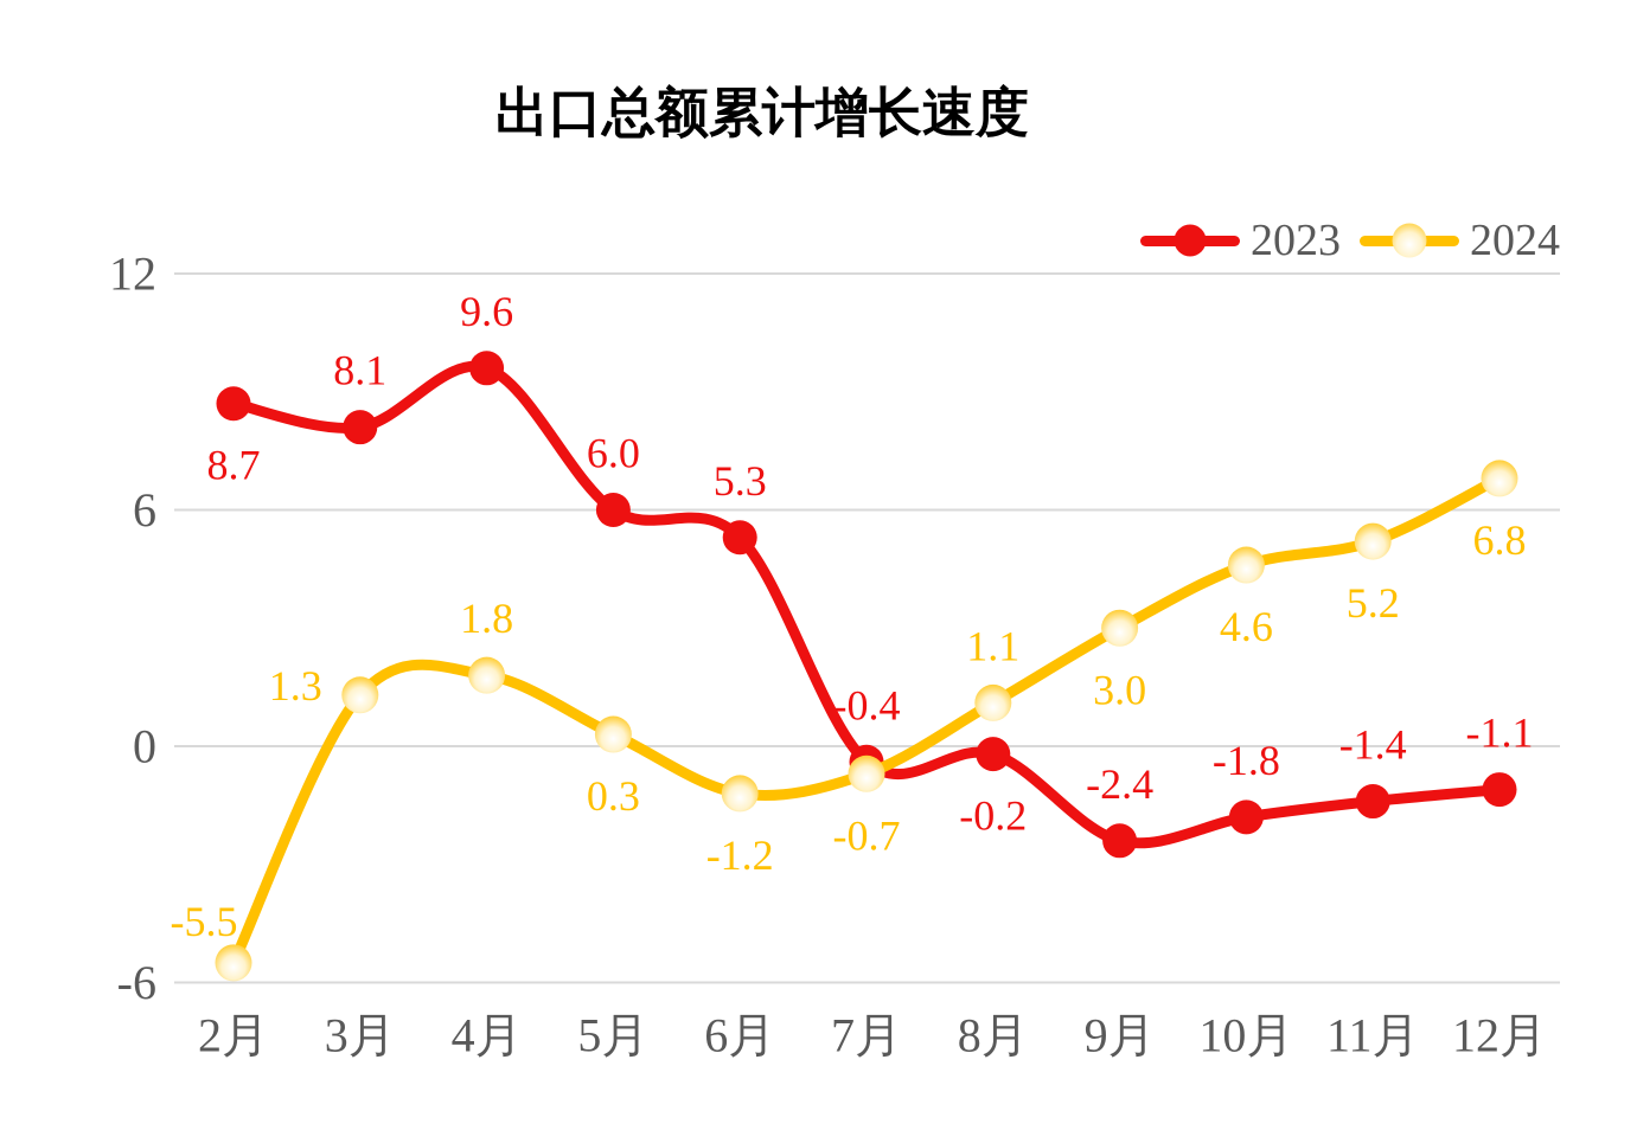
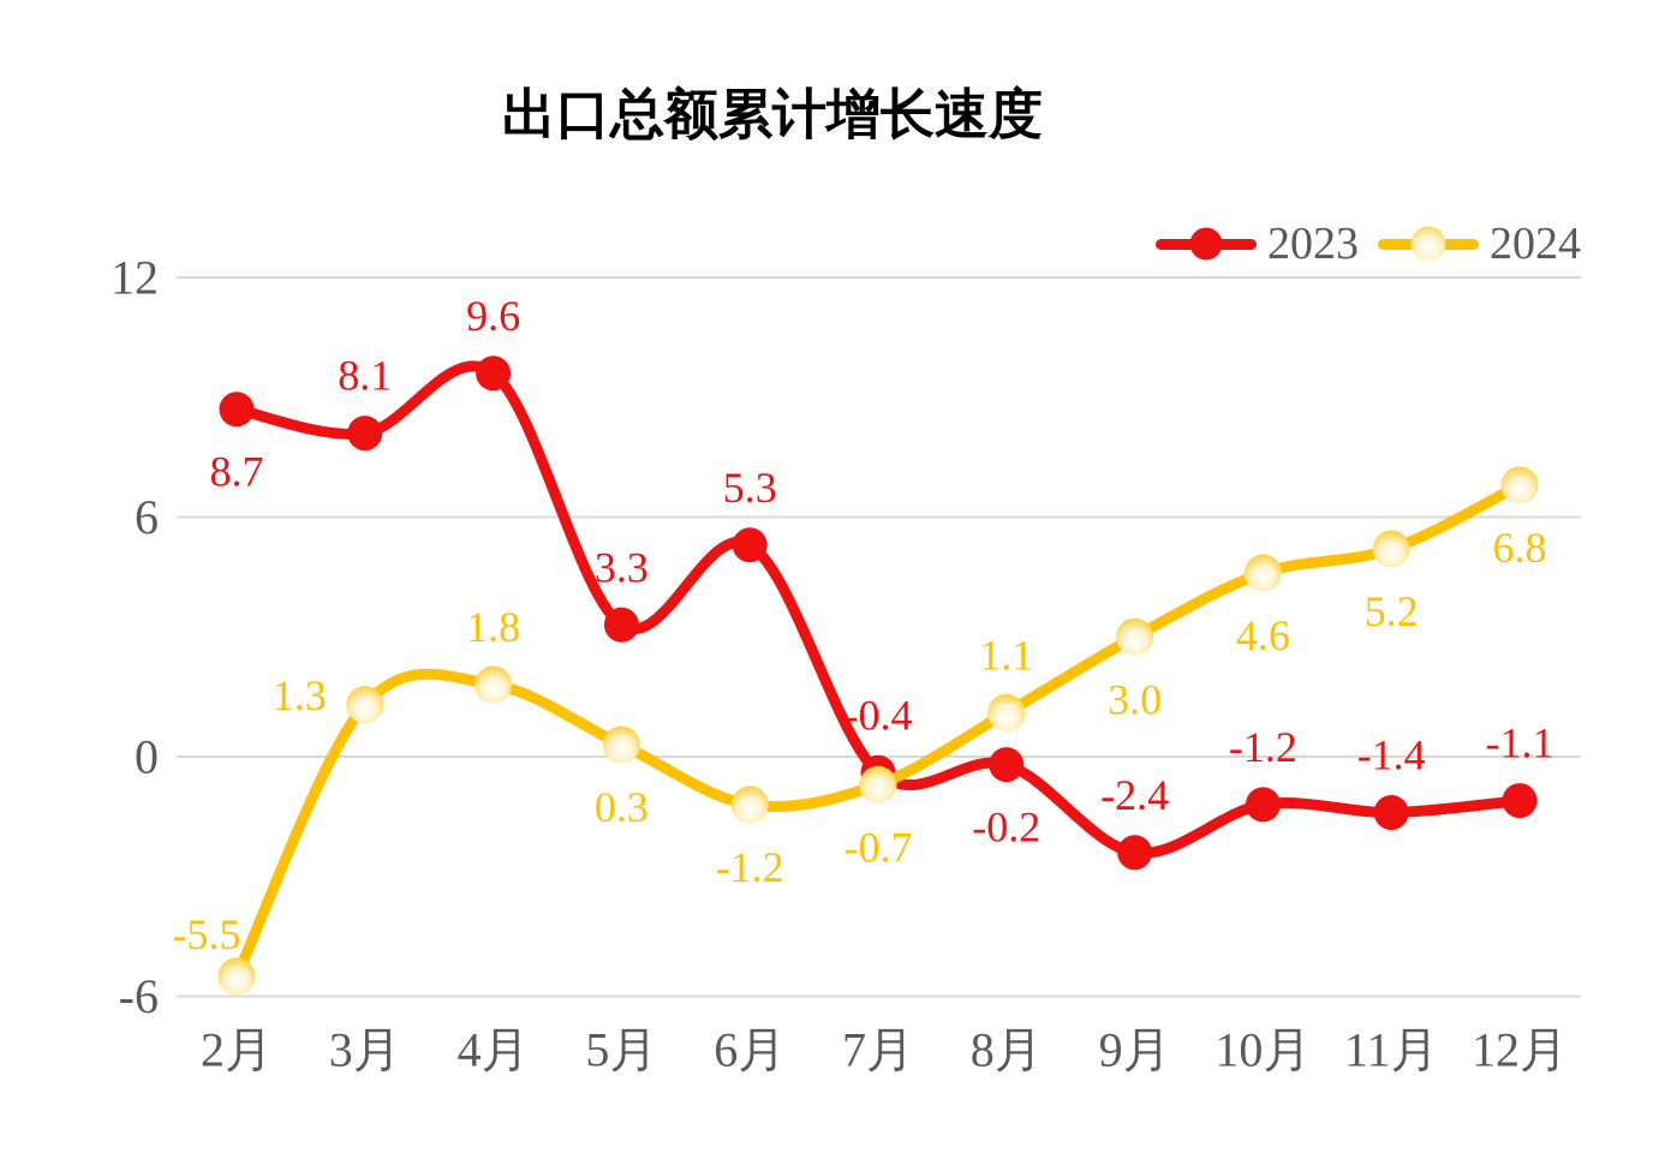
2023/5月: 6.0 -> 3.3
2023/10月: -1.8 -> -1.2
